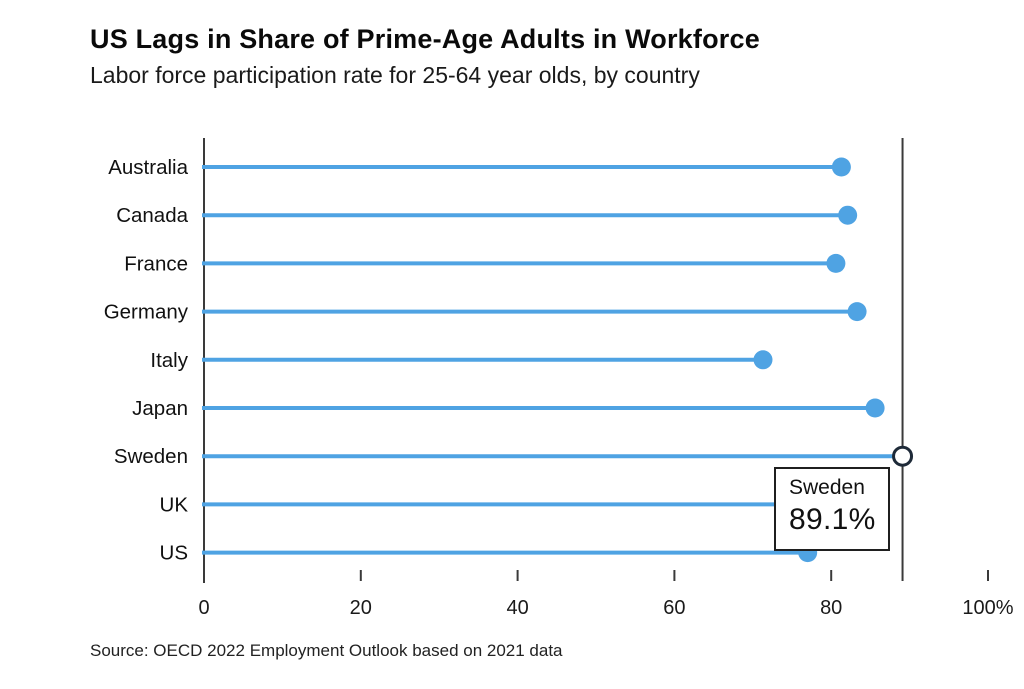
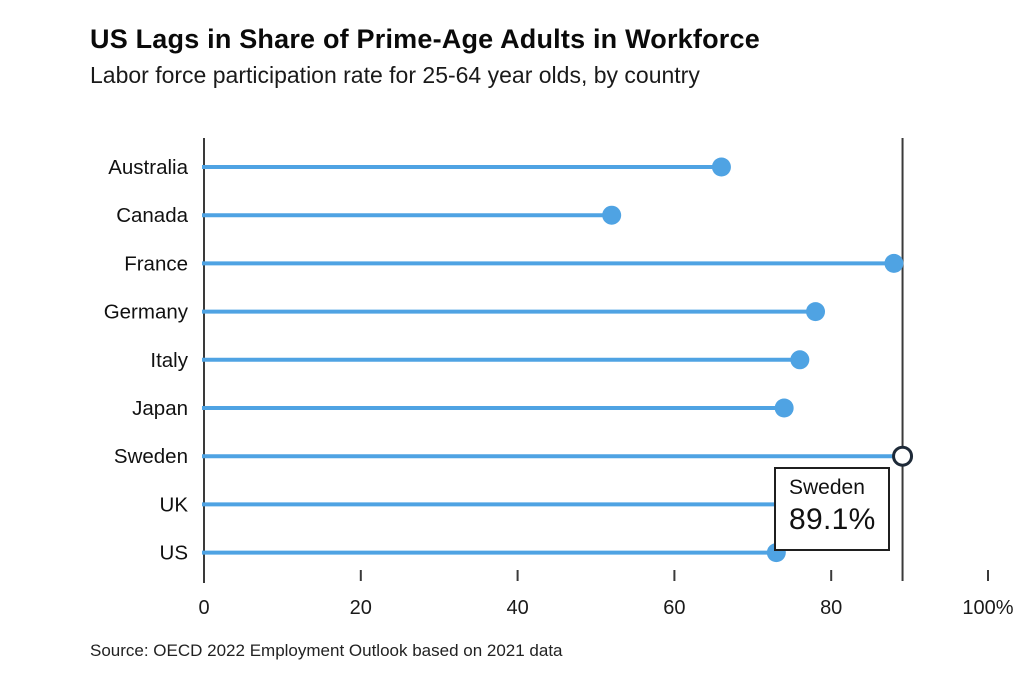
Australia: 81% -> 66%
Canada: 82% -> 52%
France: 81% -> 88%
Germany: 83% -> 78%
Italy: 71% -> 76%
Japan: 86% -> 74%
US: 77% -> 73%
